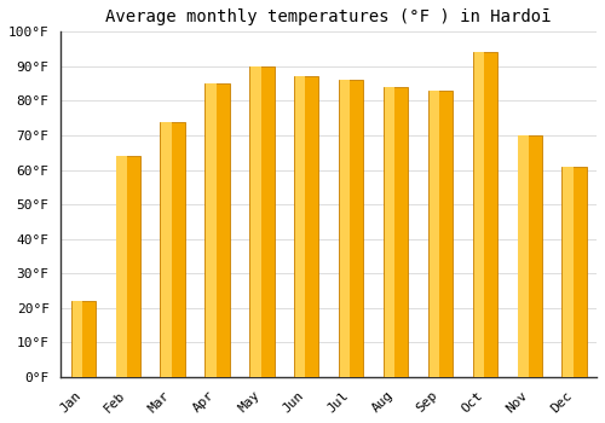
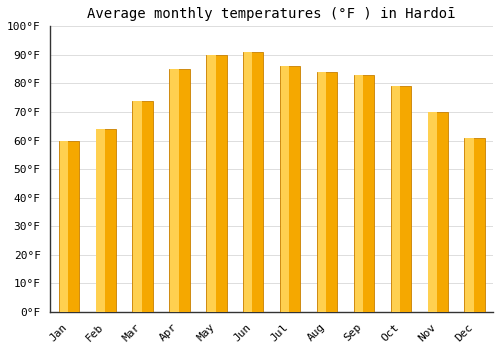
Jan: 22°F -> 60°F
Jun: 87°F -> 91°F
Oct: 94°F -> 79°F
